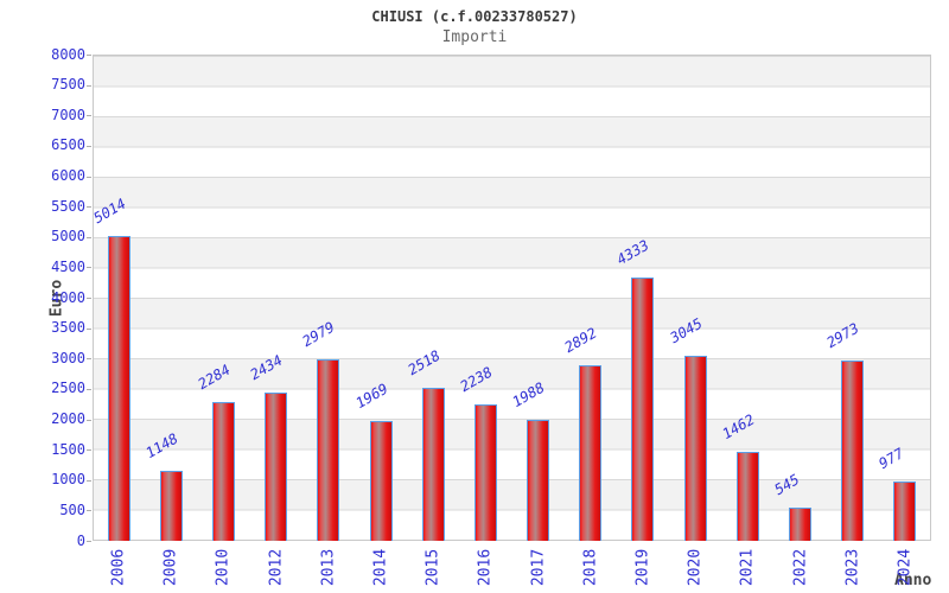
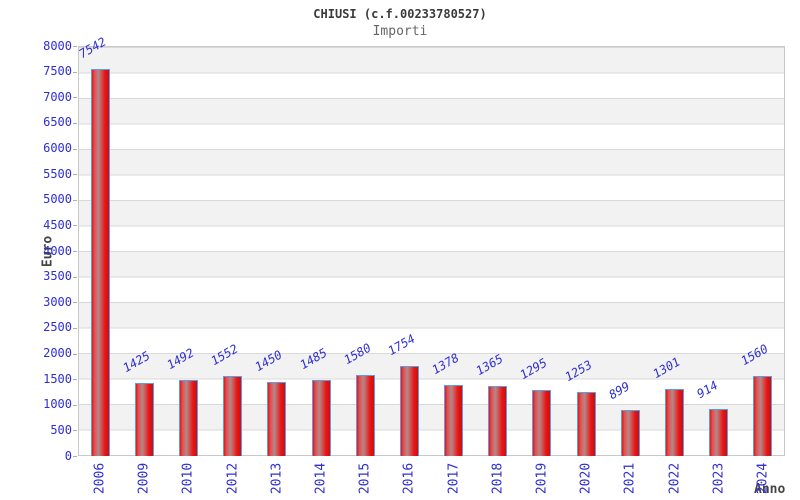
2006: 5014 -> 7542
2009: 1148 -> 1425
2010: 2284 -> 1492
2012: 2434 -> 1552
2013: 2979 -> 1450
2014: 1969 -> 1485
2015: 2518 -> 1580
2016: 2238 -> 1754
2017: 1988 -> 1378
2018: 2892 -> 1365
2019: 4333 -> 1295
2020: 3045 -> 1253
2021: 1462 -> 899
2022: 545 -> 1301
2023: 2973 -> 914
2024: 977 -> 1560
